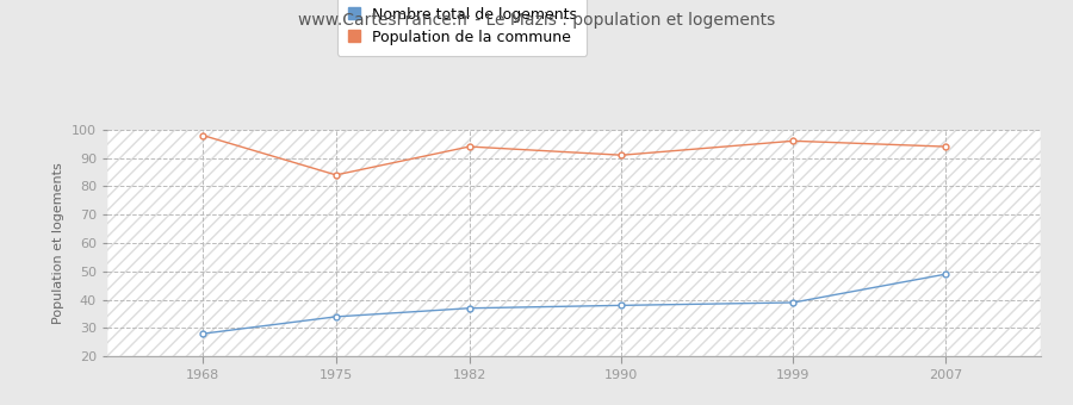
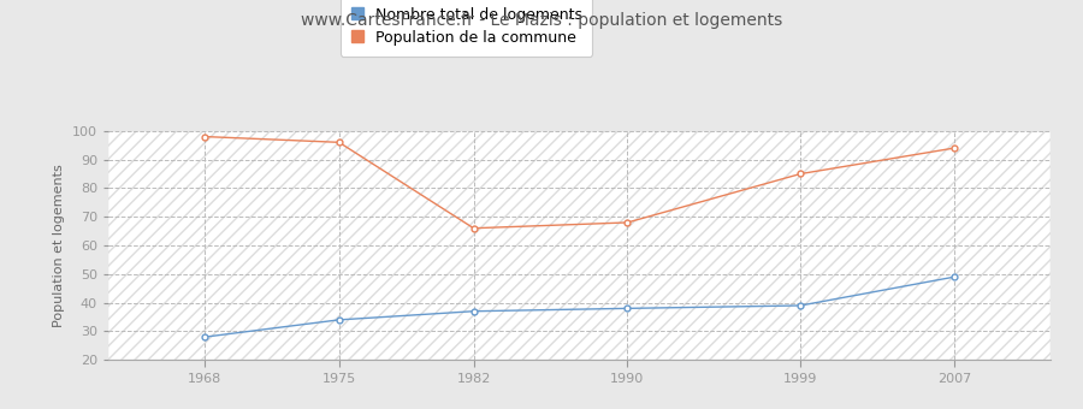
Population de la commune/1975: 84 -> 96
Population de la commune/1982: 94 -> 66
Population de la commune/1990: 91 -> 68
Population de la commune/1999: 96 -> 85
